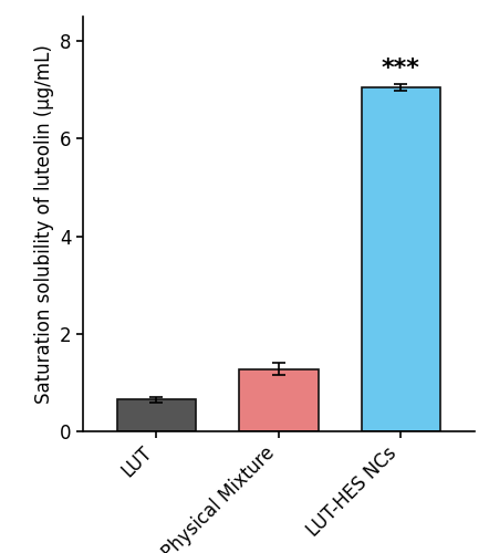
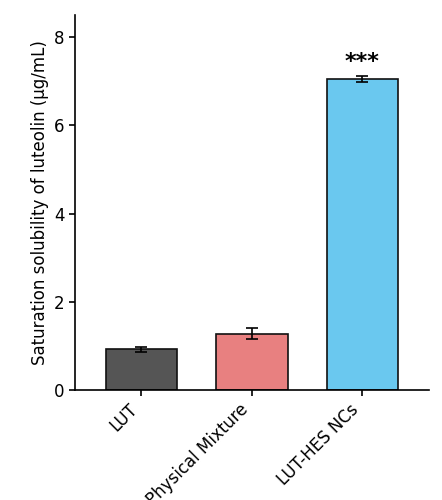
LUT: 0.65 -> 0.92
